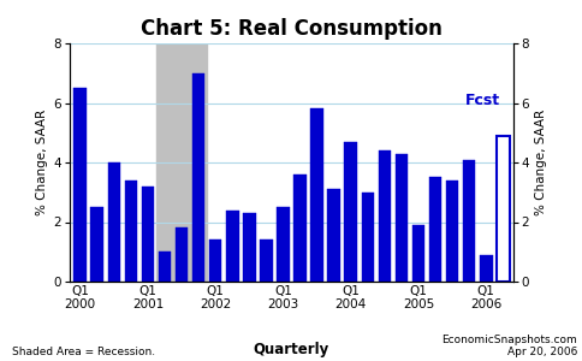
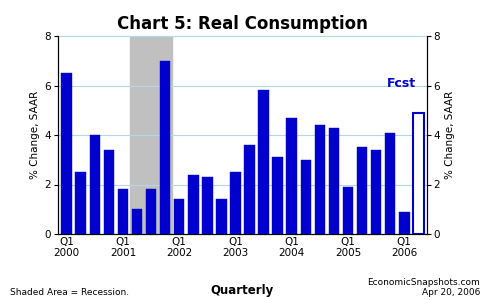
Q1 2001: 3.2 -> 1.8
